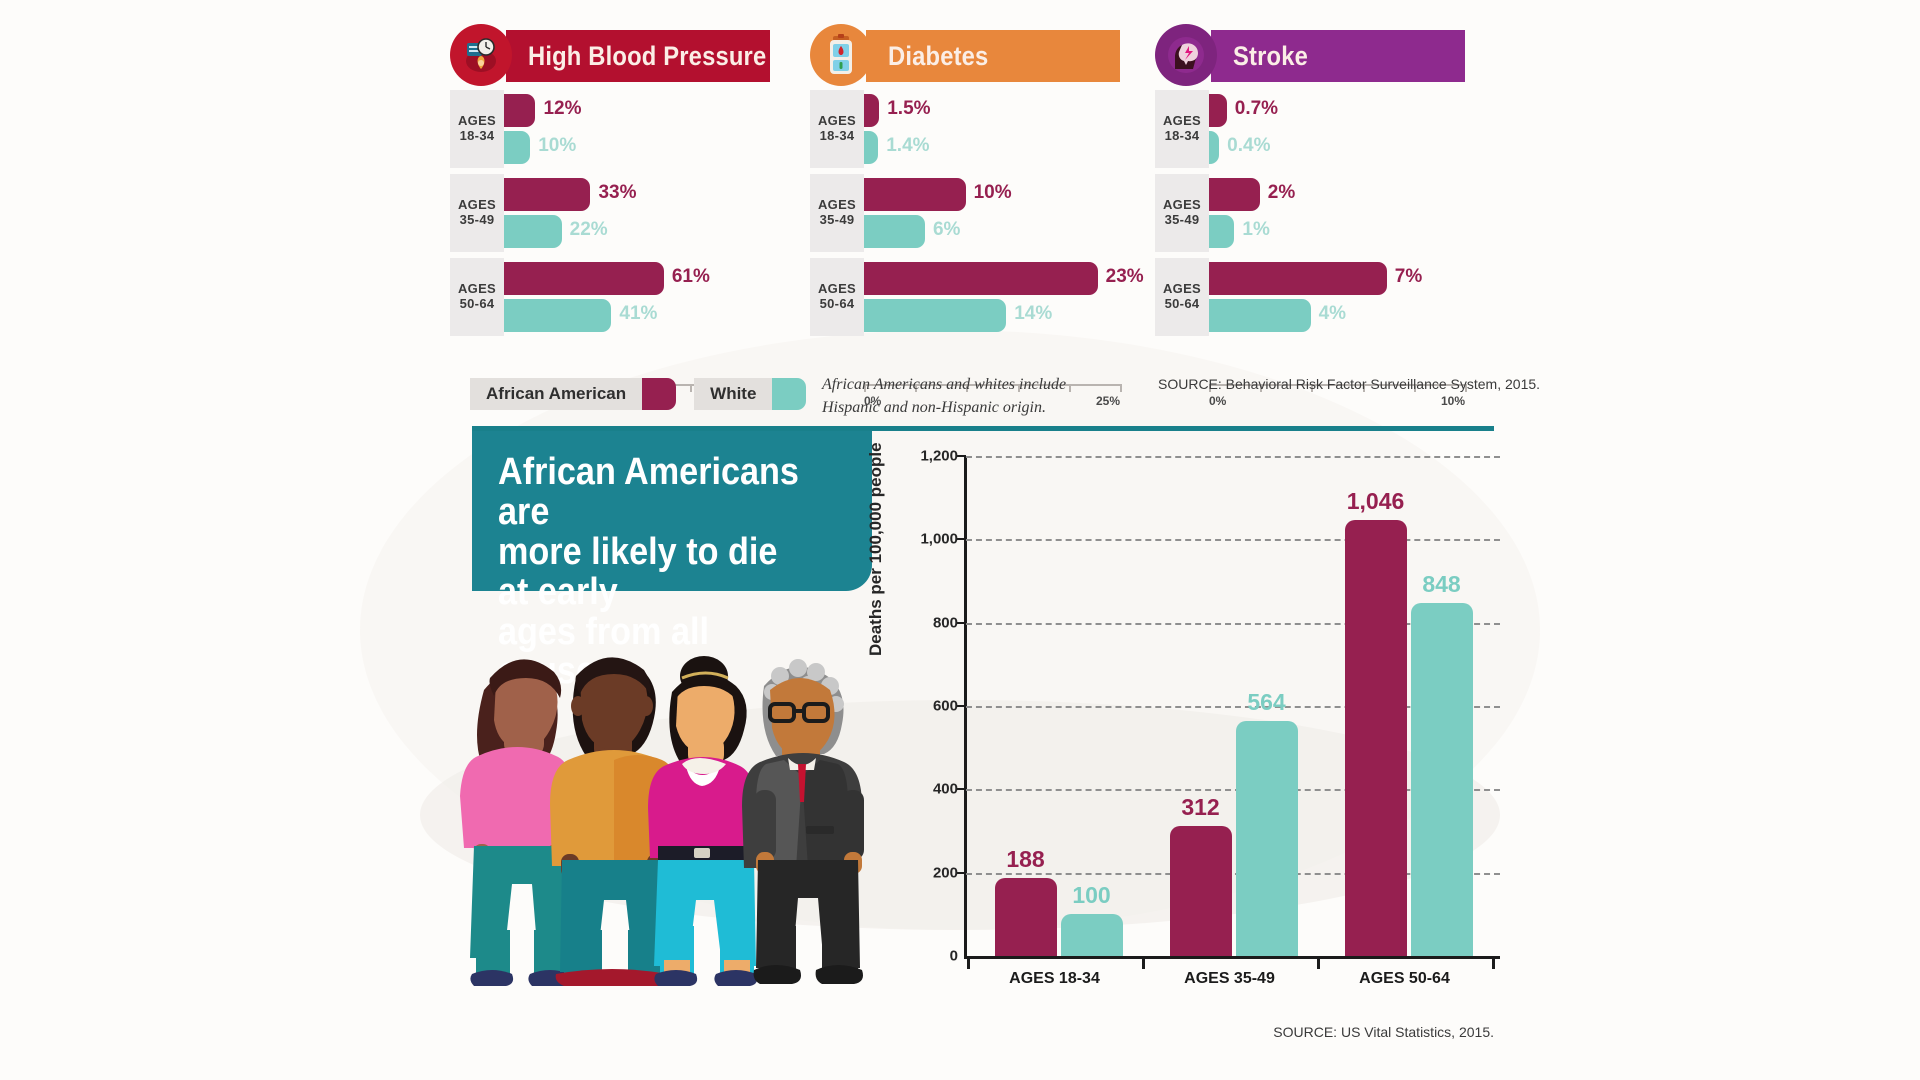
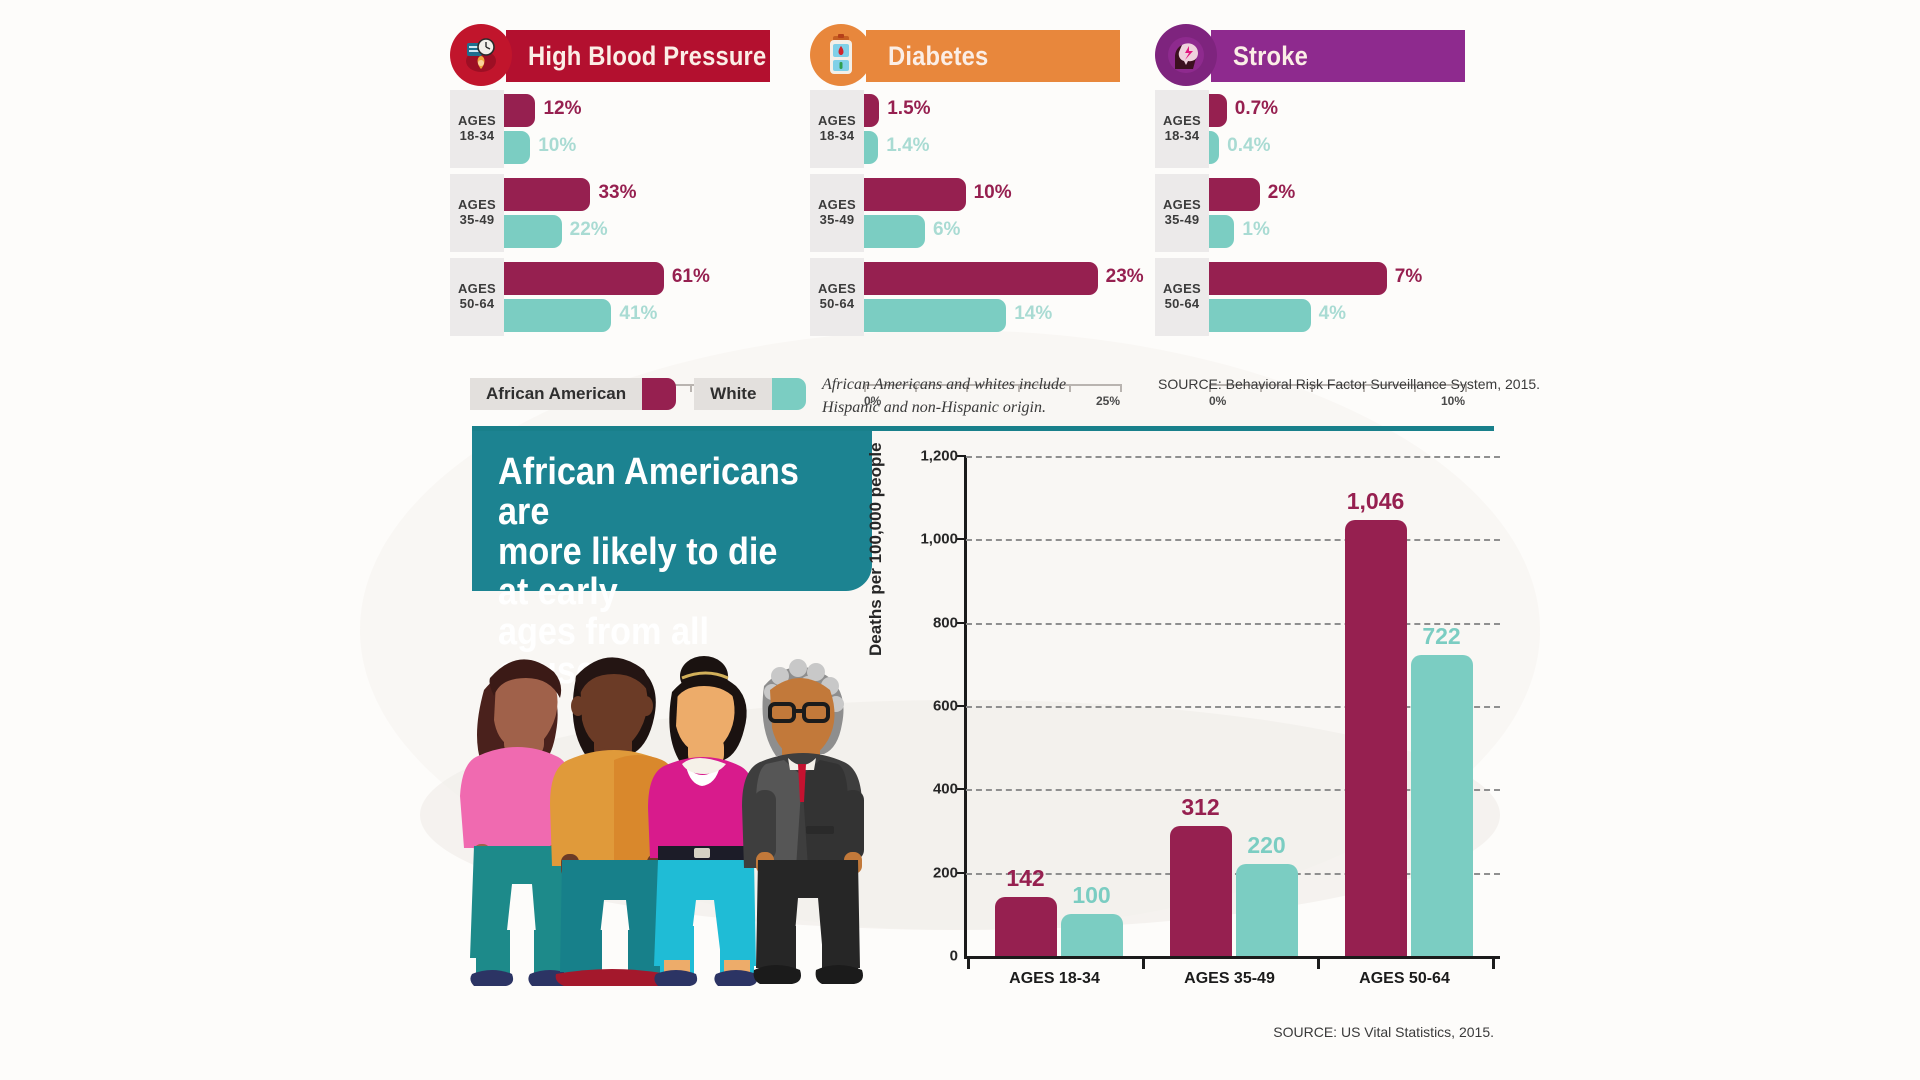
African American/AGES 18-34: 188 -> 142
White/AGES 35-49: 564 -> 220
White/AGES 50-64: 848 -> 722
